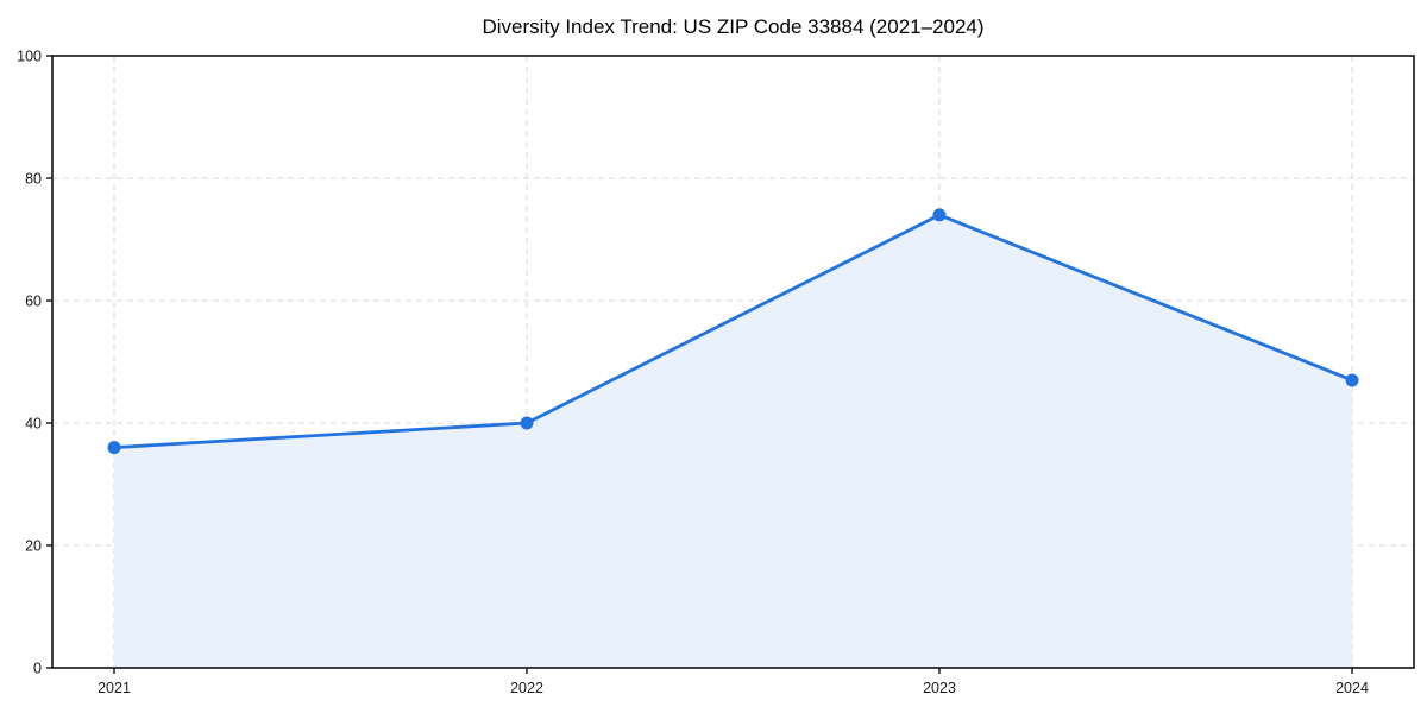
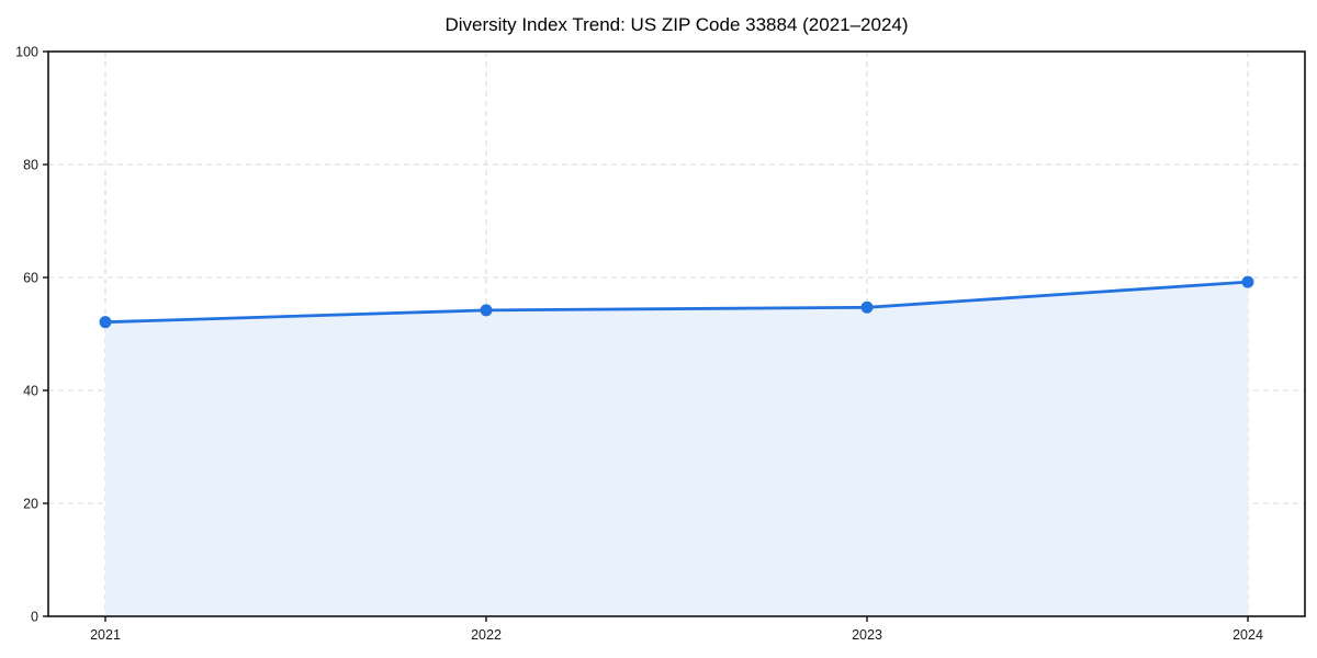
2021: 36 -> 52
2022: 40 -> 54
2023: 74 -> 55
2024: 47 -> 59
